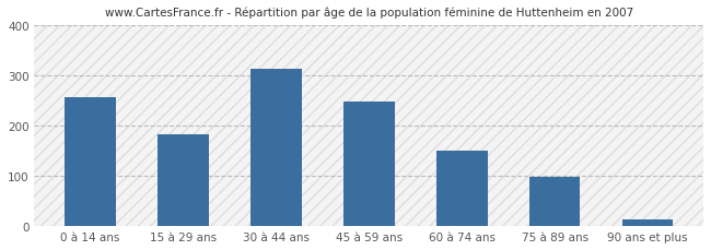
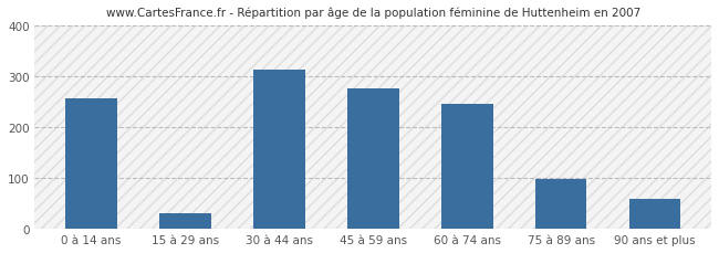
15 à 29 ans: 182 -> 30
45 à 59 ans: 248 -> 275
60 à 74 ans: 150 -> 245
90 ans et plus: 13 -> 60
